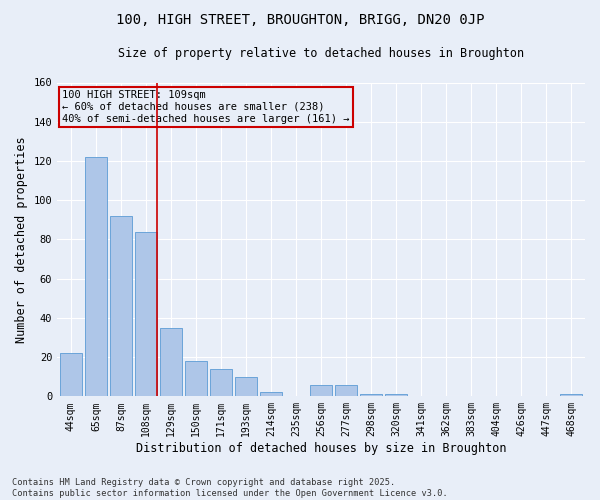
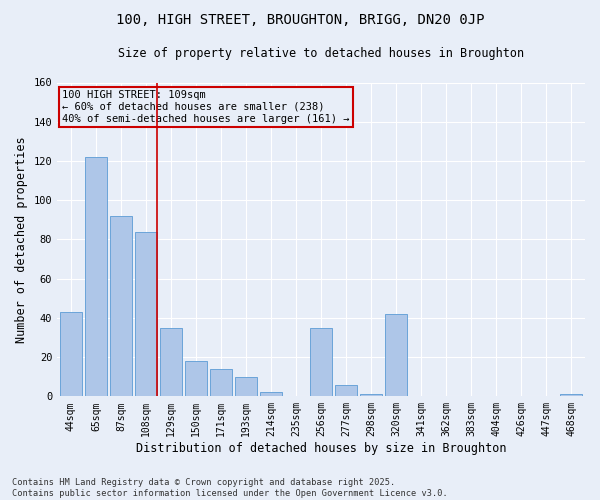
44sqm: 22 -> 43
256sqm: 6 -> 35
320sqm: 1 -> 42
